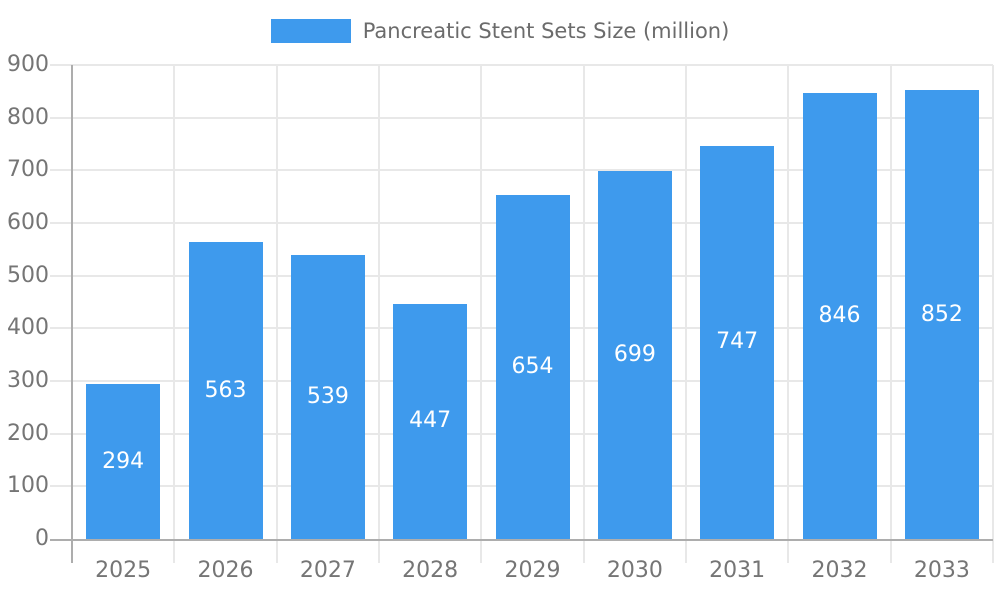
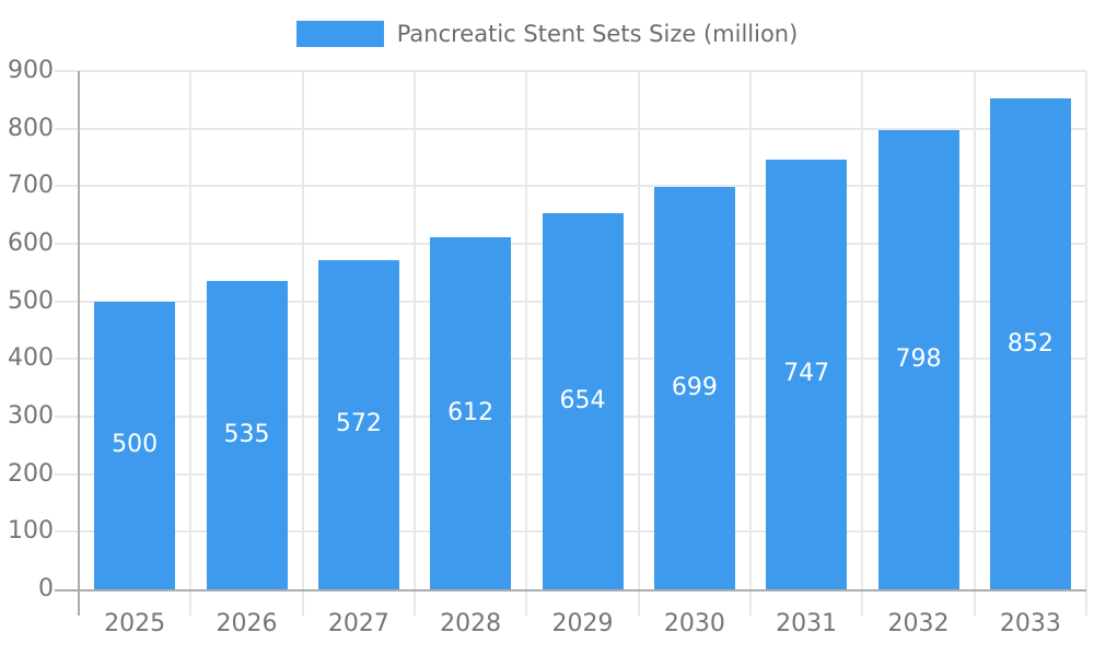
2025: 294 -> 500
2026: 563 -> 535
2027: 539 -> 572
2028: 447 -> 612
2032: 846 -> 798
